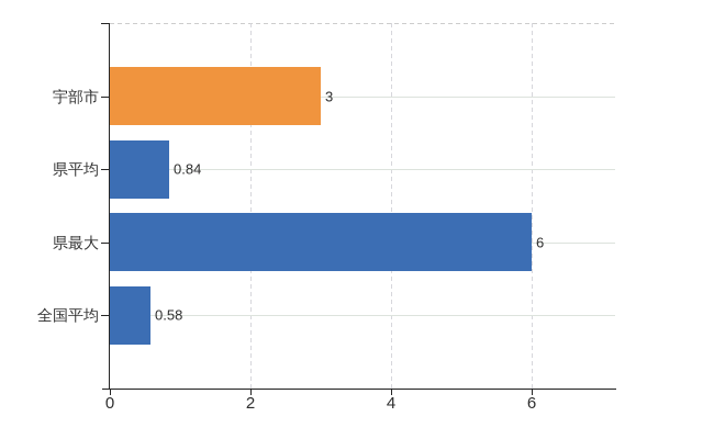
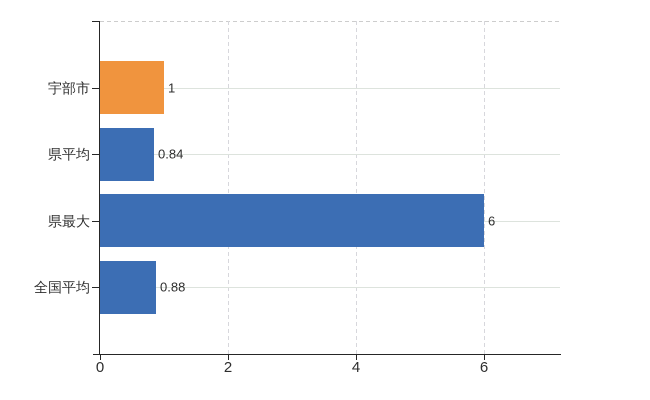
宇部市: 3 -> 1
全国平均: 0.58 -> 0.88
